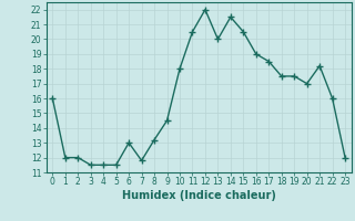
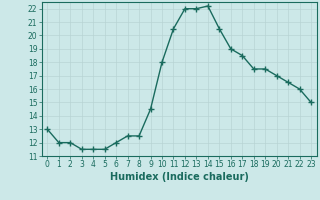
0: 16.0 -> 13.0
6: 13.0 -> 12.0
7: 11.8 -> 12.5
8: 13.2 -> 12.5
13: 20.0 -> 22.0
14: 21.5 -> 22.2
21: 18.2 -> 16.5
23: 12.0 -> 15.0
